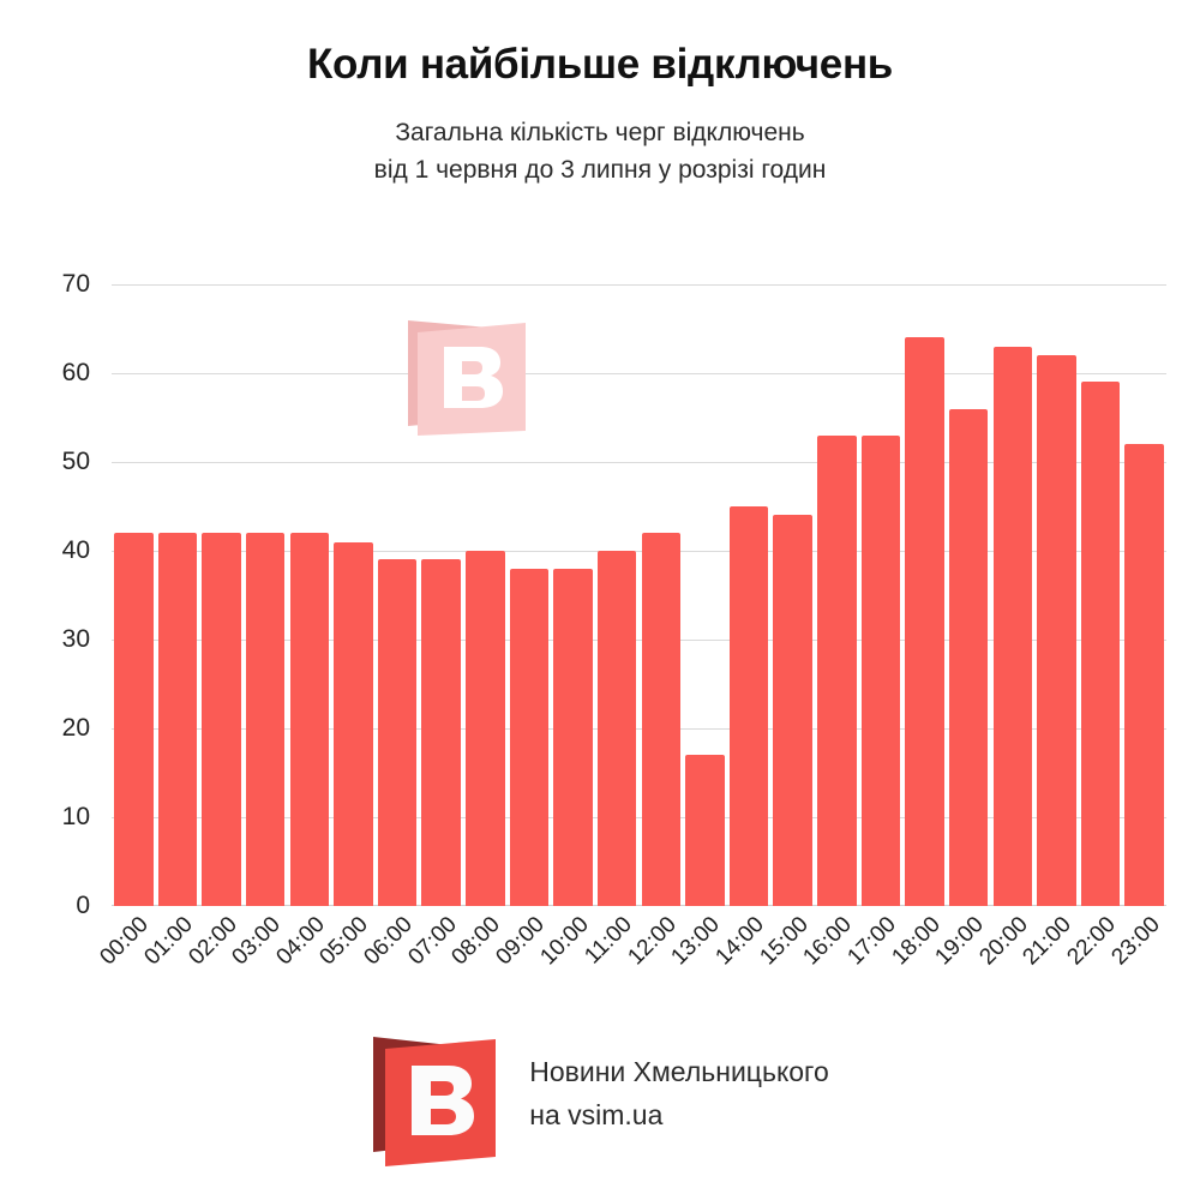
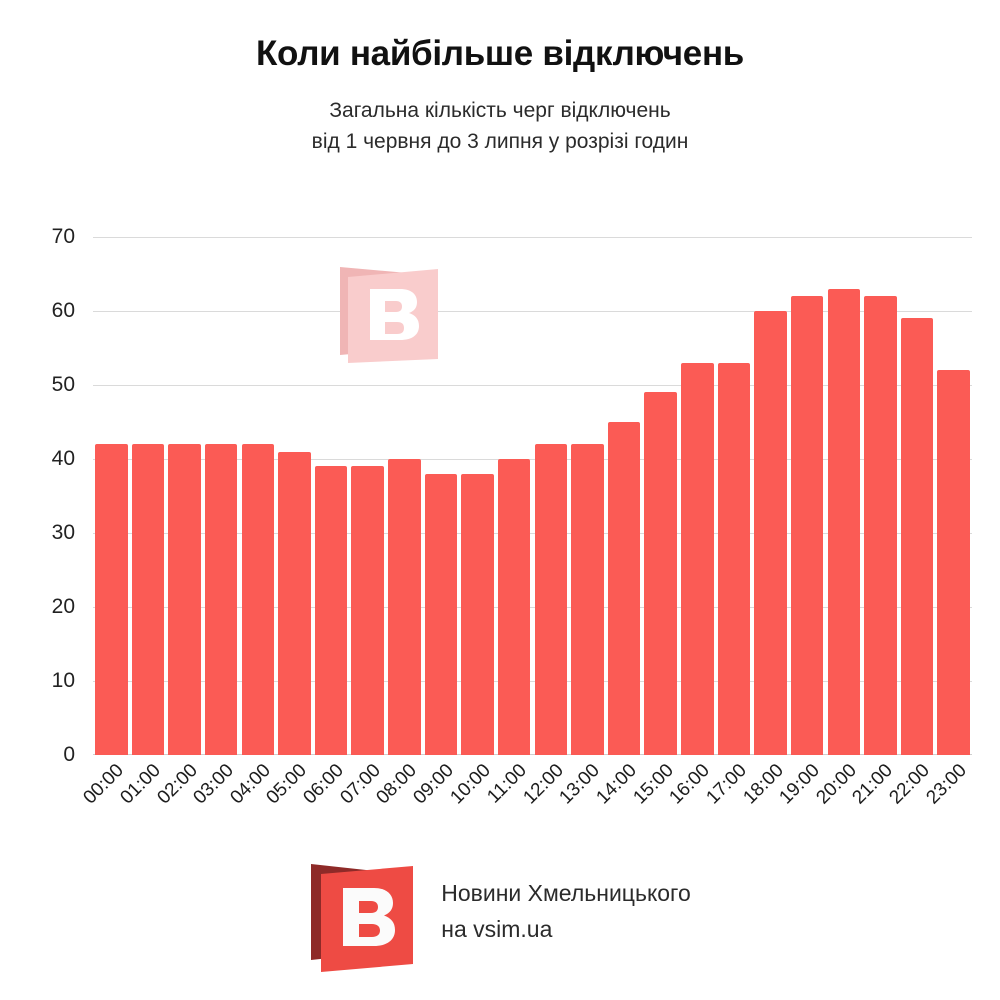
13:00: 17 -> 42
15:00: 44 -> 49
18:00: 64 -> 60
19:00: 56 -> 62
